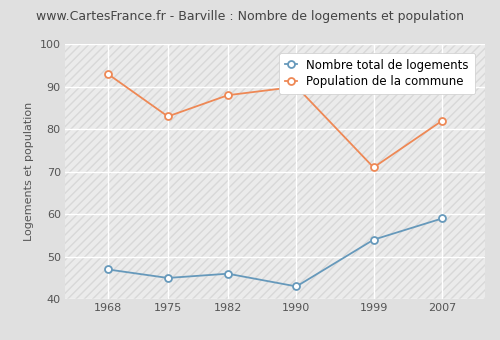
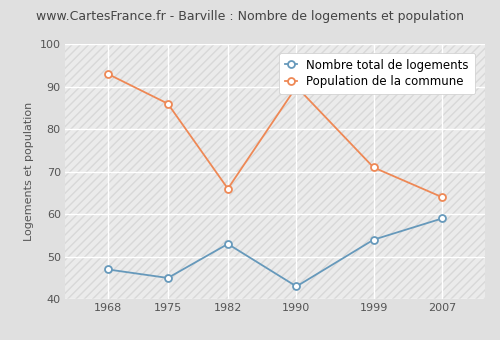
Population de la commune/1975: 83 -> 86
Nombre total de logements/1982: 46 -> 53
Population de la commune/1982: 88 -> 66
Population de la commune/2007: 82 -> 64
